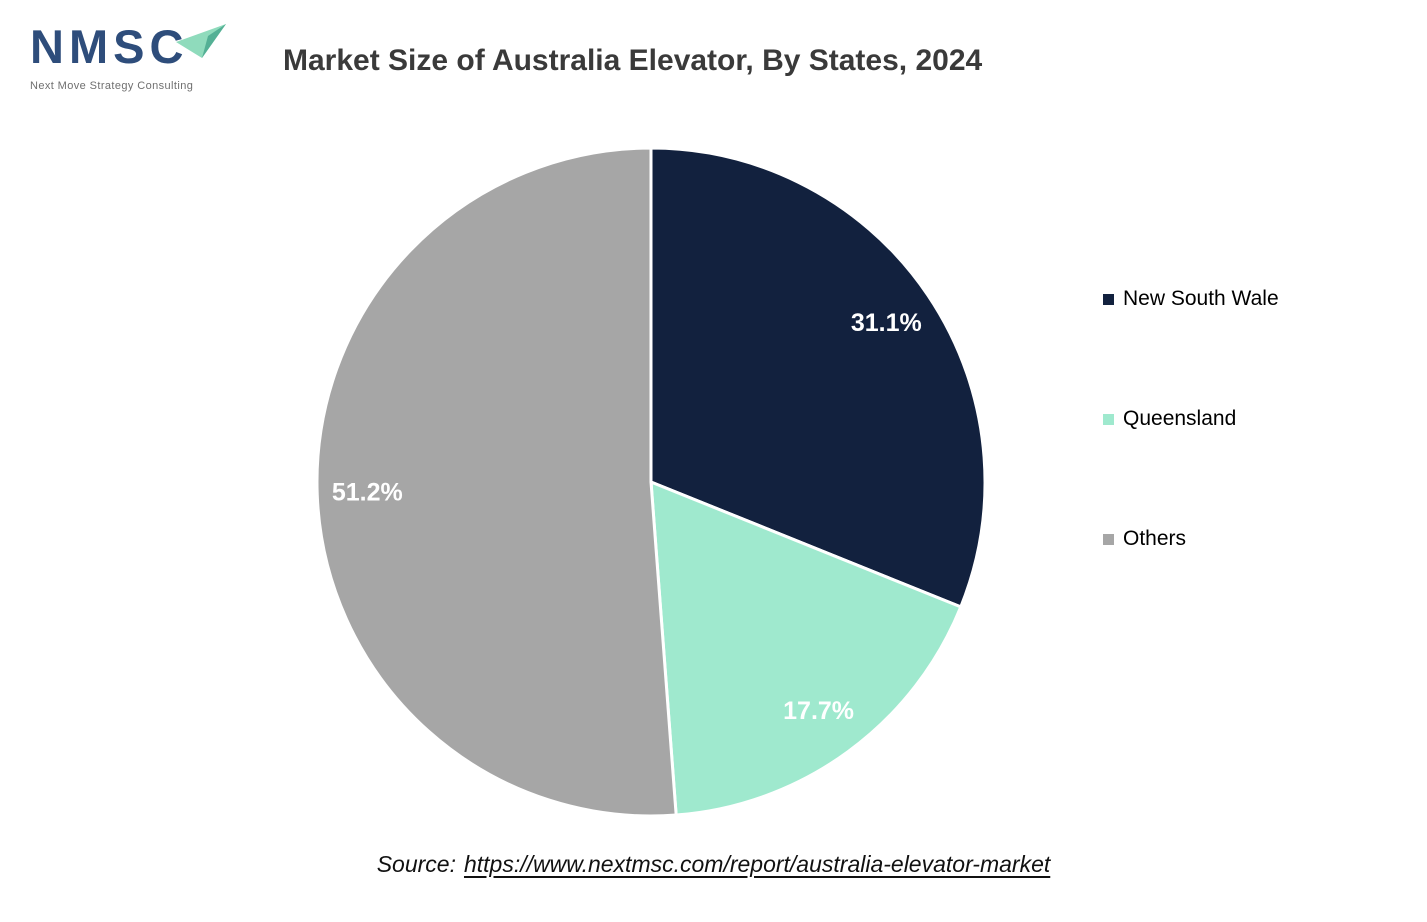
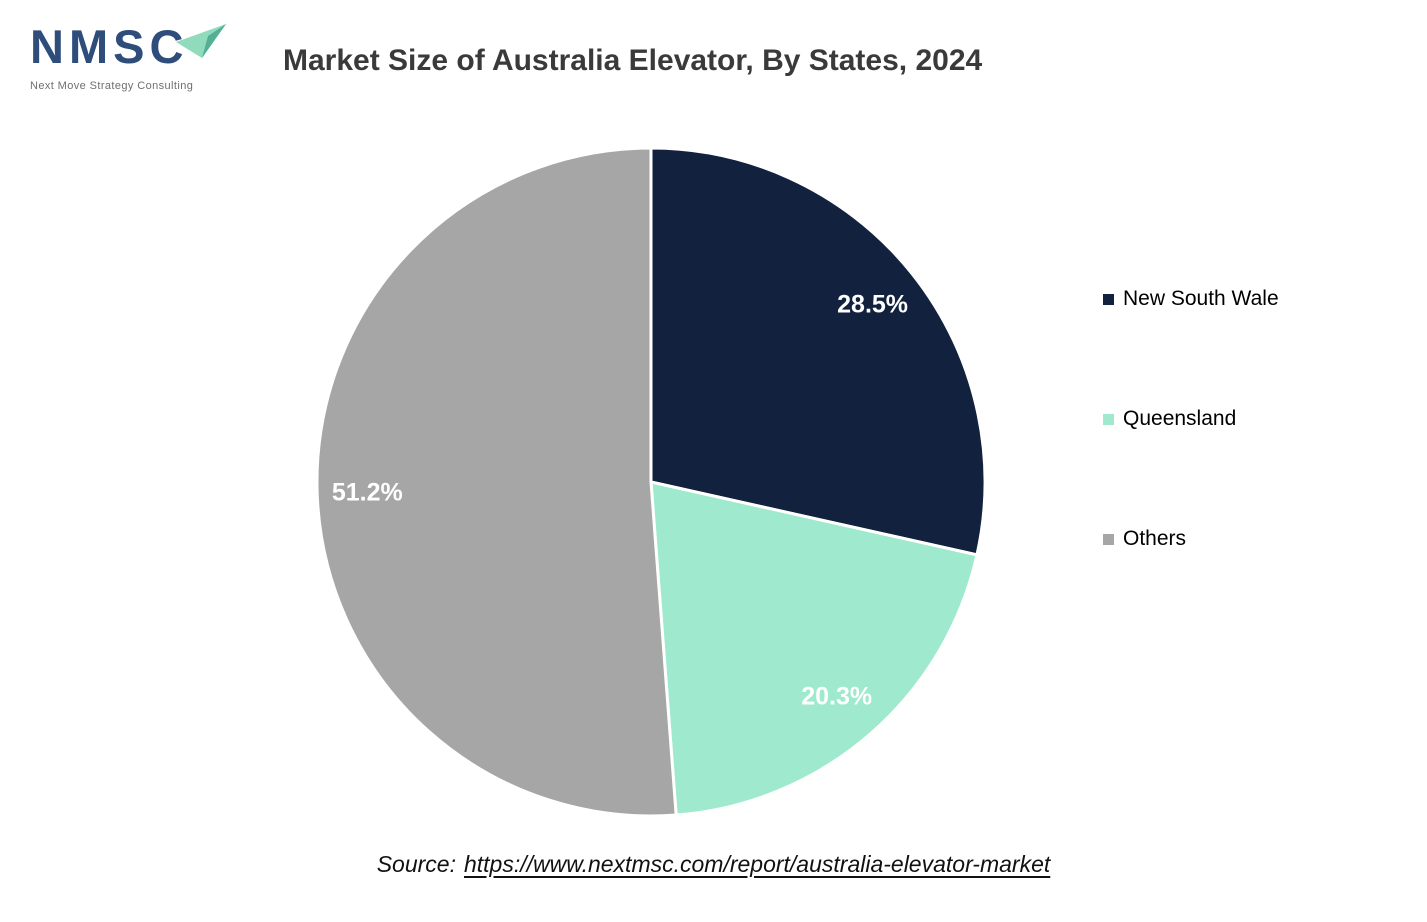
New South Wale: 31.1% -> 28.5%
Queensland: 17.7% -> 20.3%
